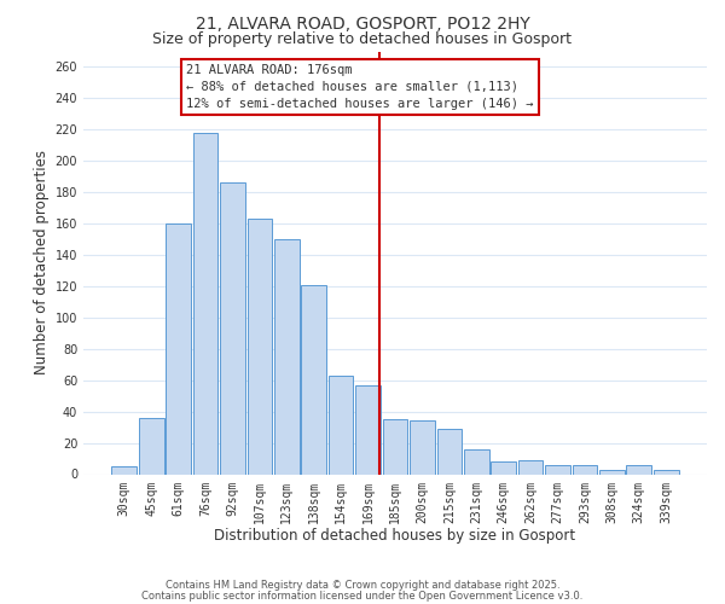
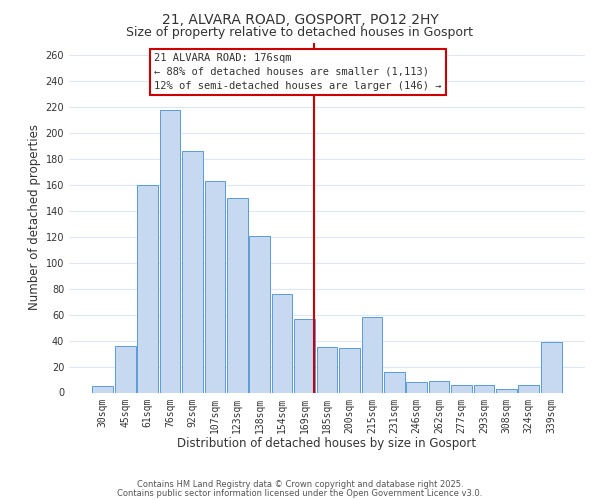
154sqm: 63 -> 76
215sqm: 29 -> 58
339sqm: 3 -> 39
